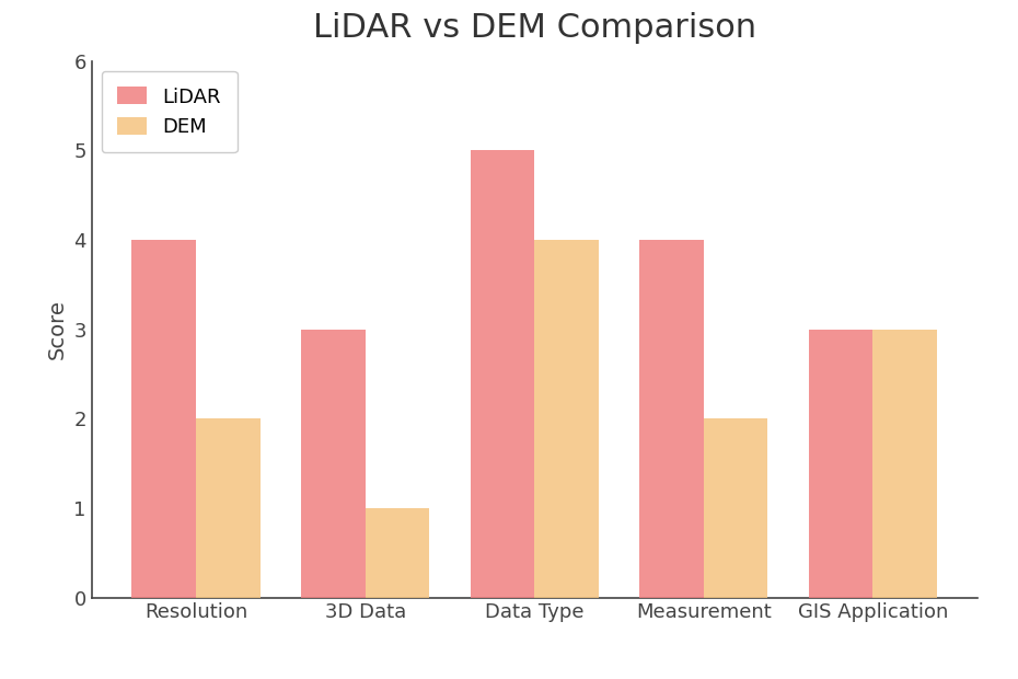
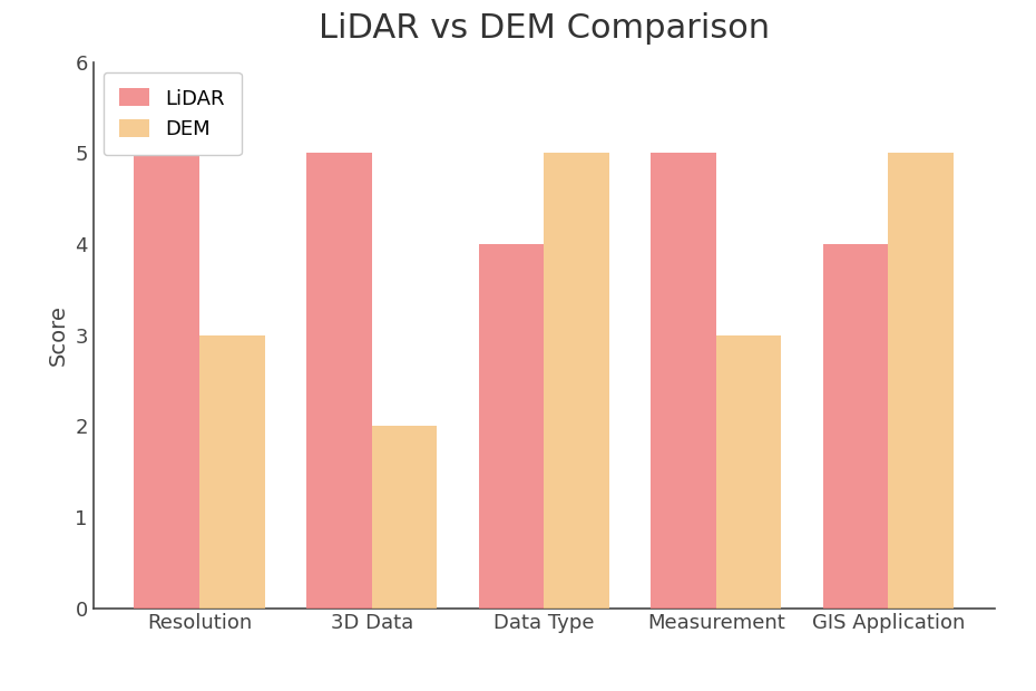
LiDAR/Resolution: 4 -> 5
DEM/Resolution: 2 -> 3
LiDAR/3D Data: 3 -> 5
DEM/3D Data: 1 -> 2
LiDAR/Data Type: 5 -> 4
DEM/Data Type: 4 -> 5
LiDAR/Measurement: 4 -> 5
DEM/Measurement: 2 -> 3
LiDAR/GIS Application: 3 -> 4
DEM/GIS Application: 3 -> 5
